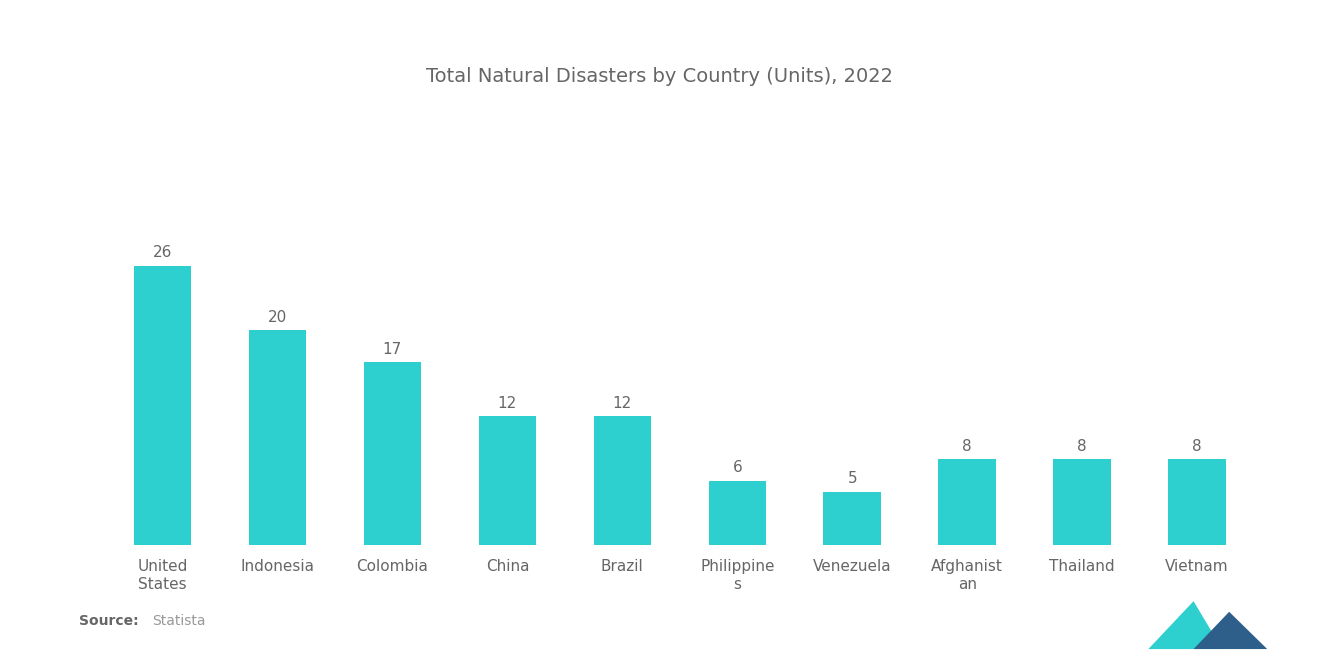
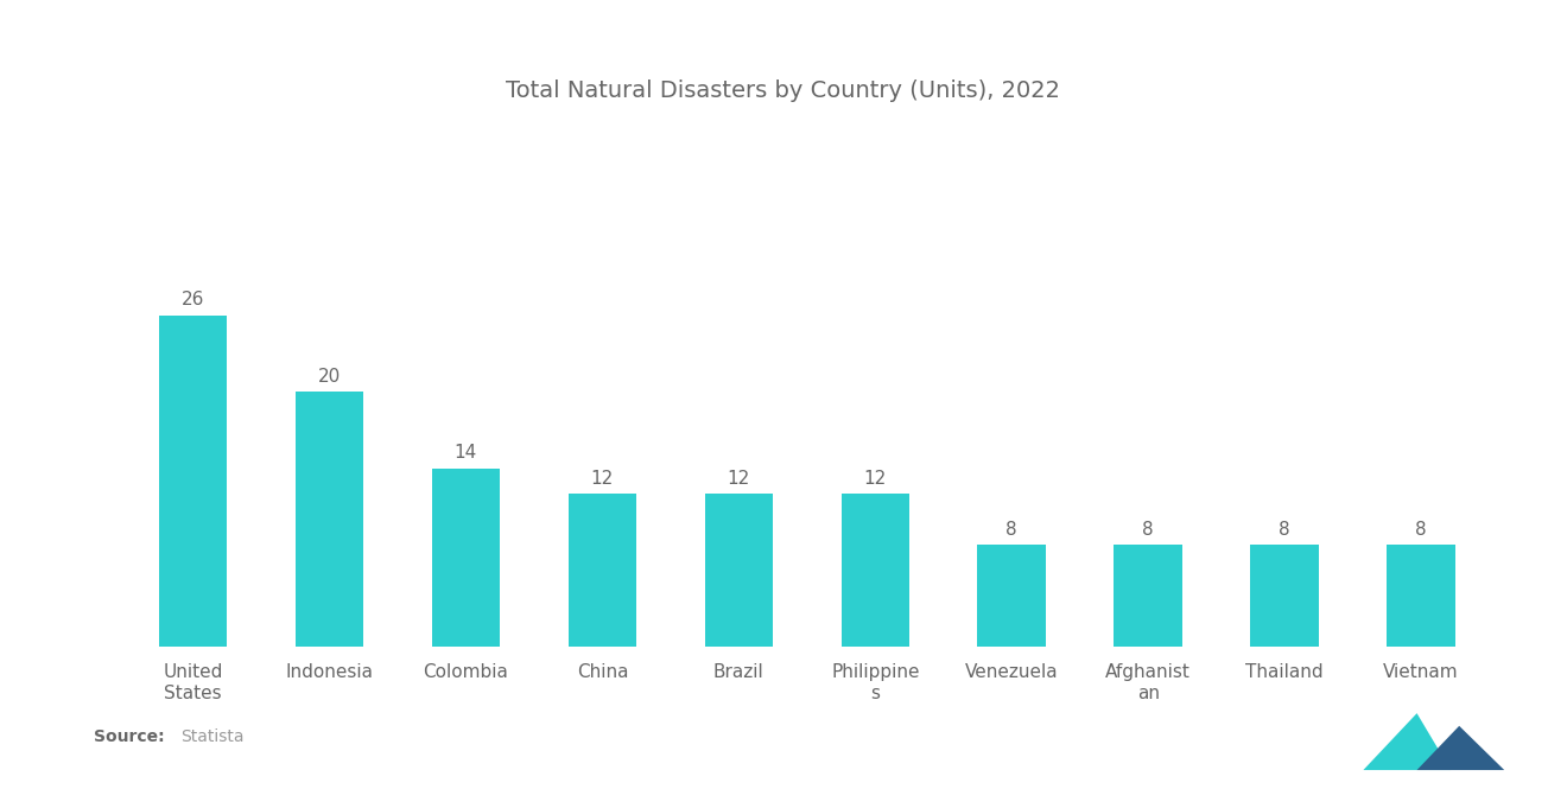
Colombia: 17 -> 14
Philippine s: 6 -> 12
Venezuela: 5 -> 8
